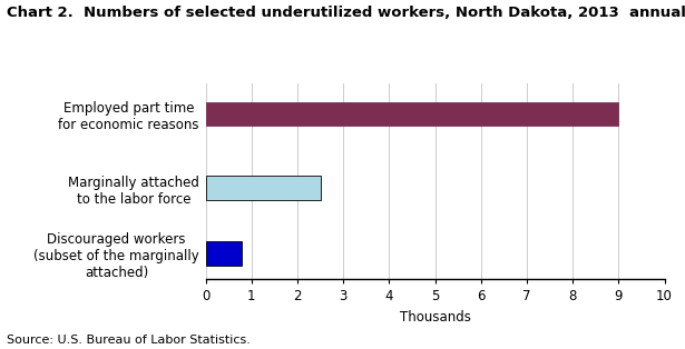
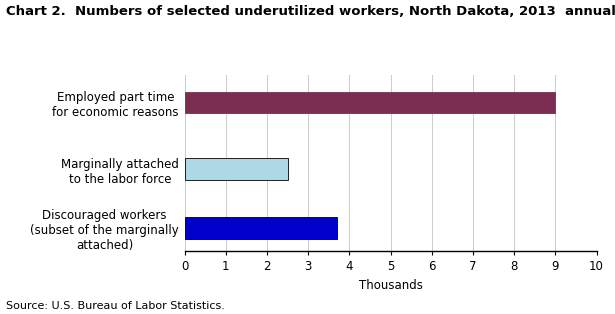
Discouraged workers (subset of the marginally attached): 0.8 -> 3.7
